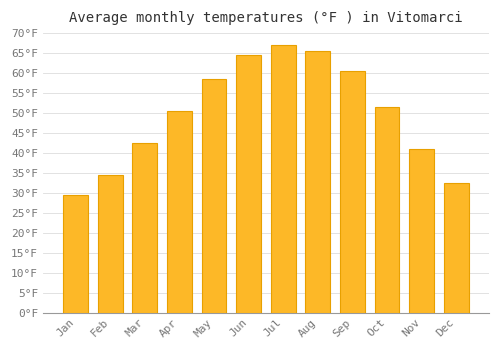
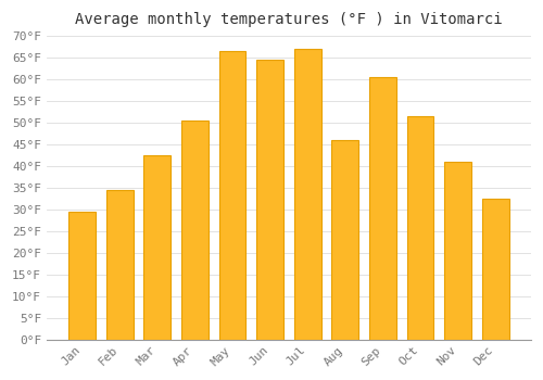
May: 58.5°F -> 66.5°F
Aug: 65.5°F -> 46.0°F
